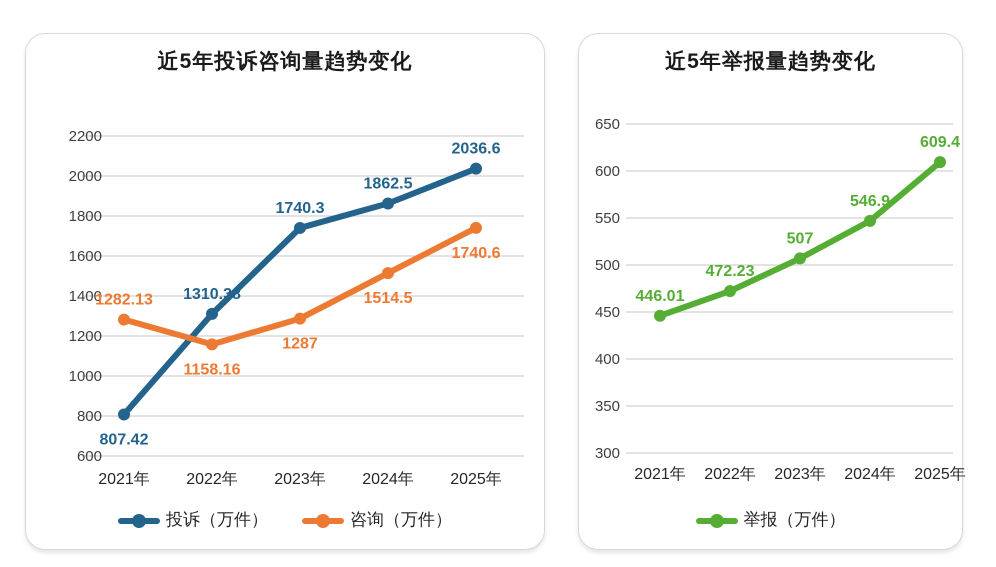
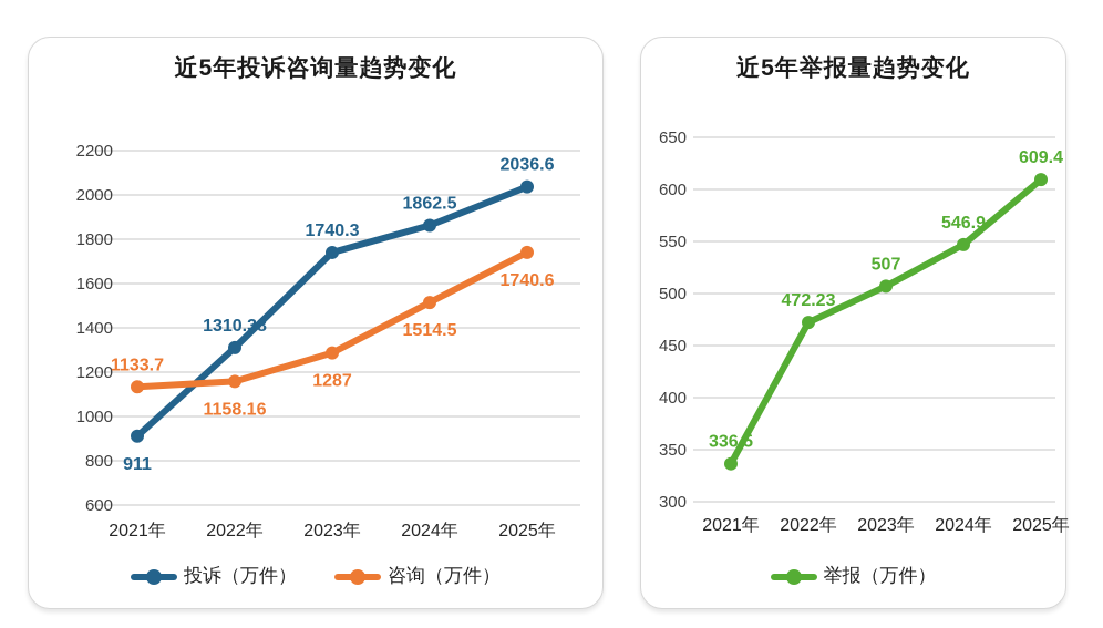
近5年投诉咨询量趋势变化/投诉（万件）/2021年: 807.42 -> 911
近5年投诉咨询量趋势变化/咨询（万件）/2021年: 1282.13 -> 1133.7
近5年举报量趋势变化/2021年: 446.01 -> 336.5
